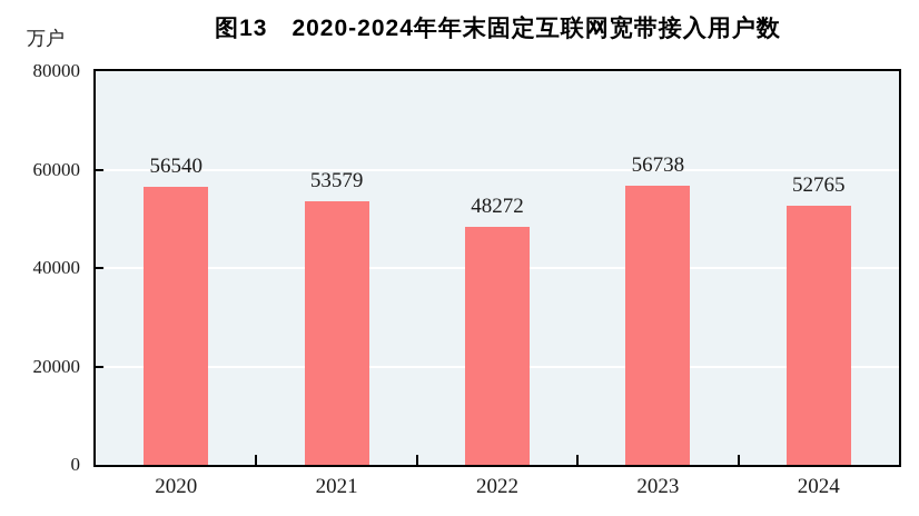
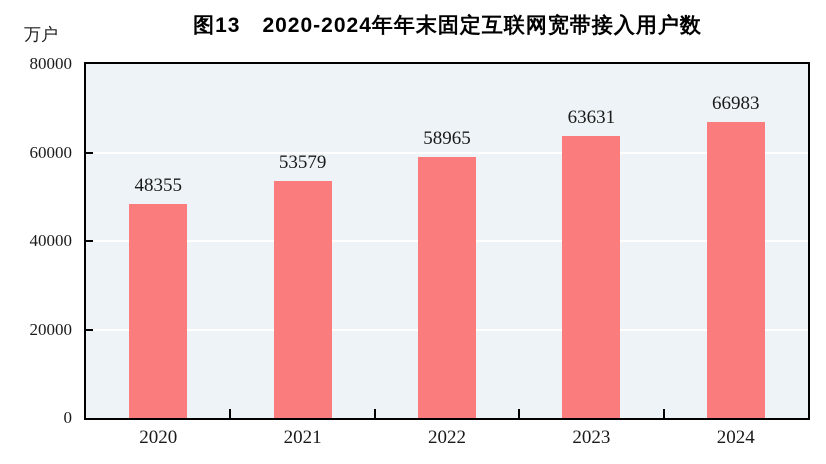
2020: 56540 -> 48355
2022: 48272 -> 58965
2023: 56738 -> 63631
2024: 52765 -> 66983
